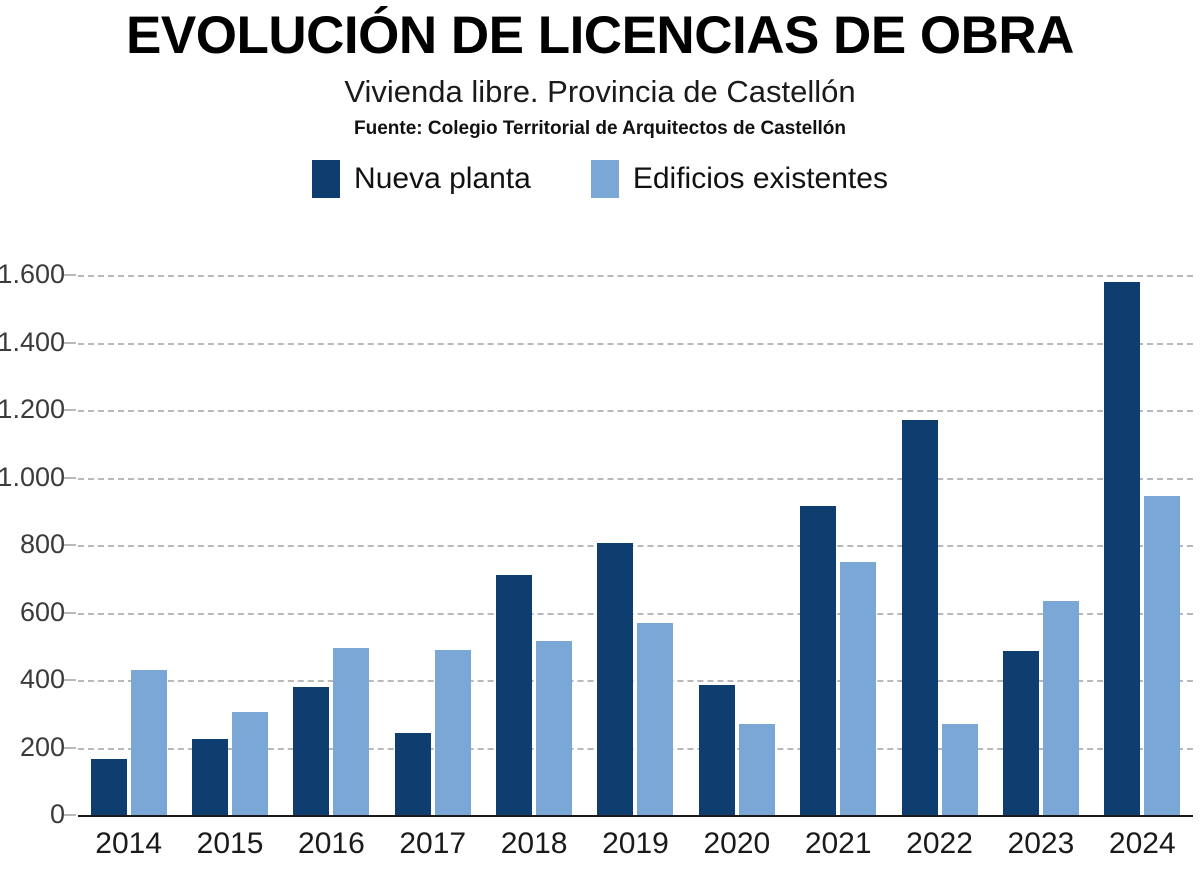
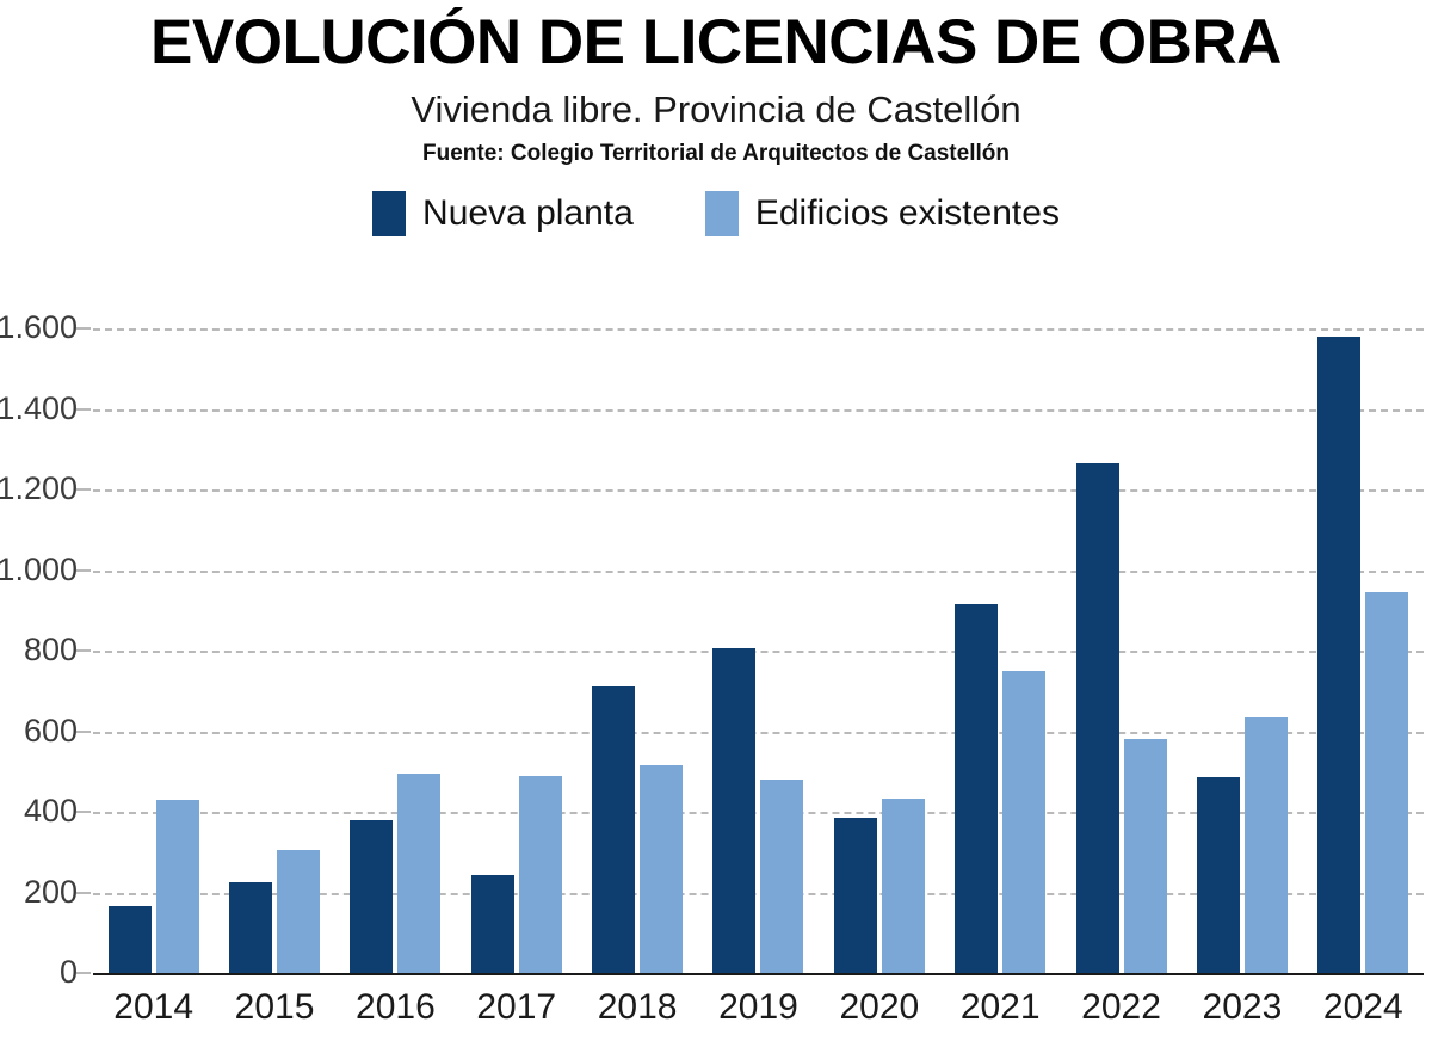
Edificios existentes/2019: 570 -> 480
Edificios existentes/2020: 270 -> 430
Nueva planta/2022: 1170 -> 1260
Edificios existentes/2022: 270 -> 580
